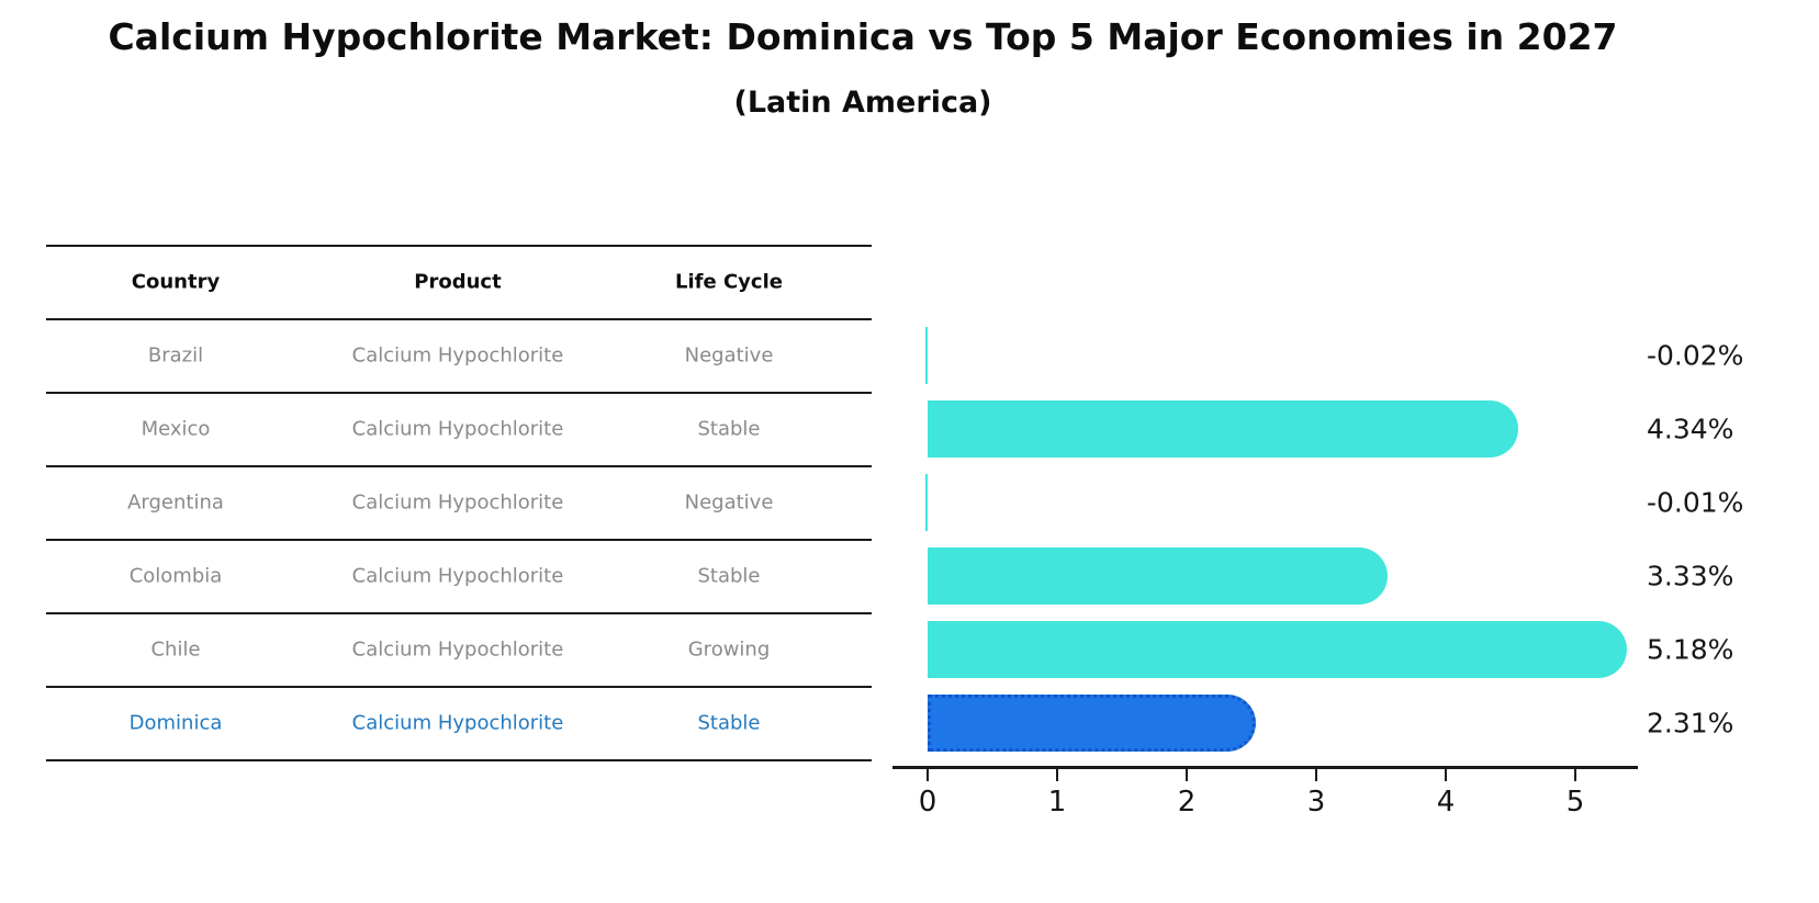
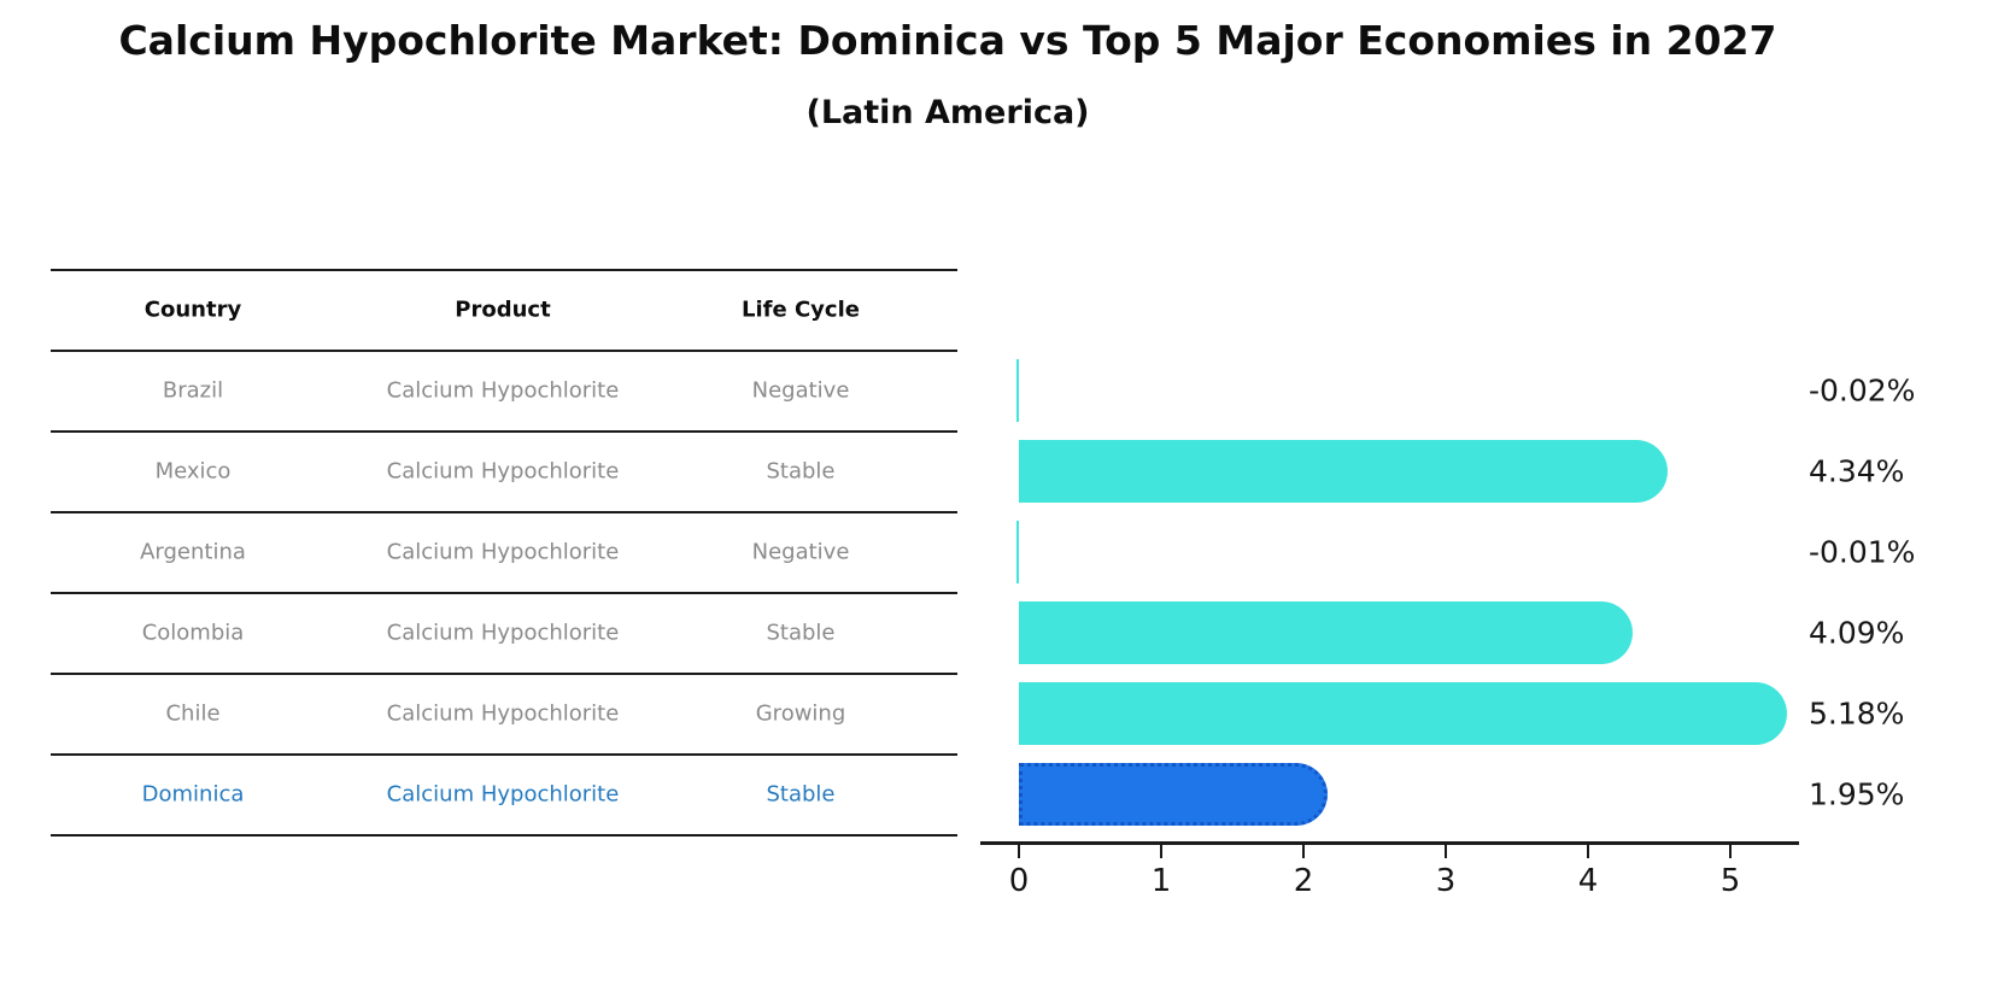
Colombia: 3.33% -> 4.09%
Dominica: 2.31% -> 1.95%
